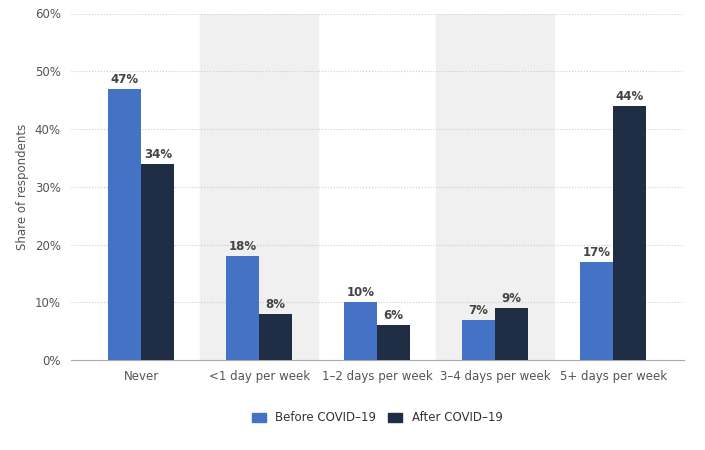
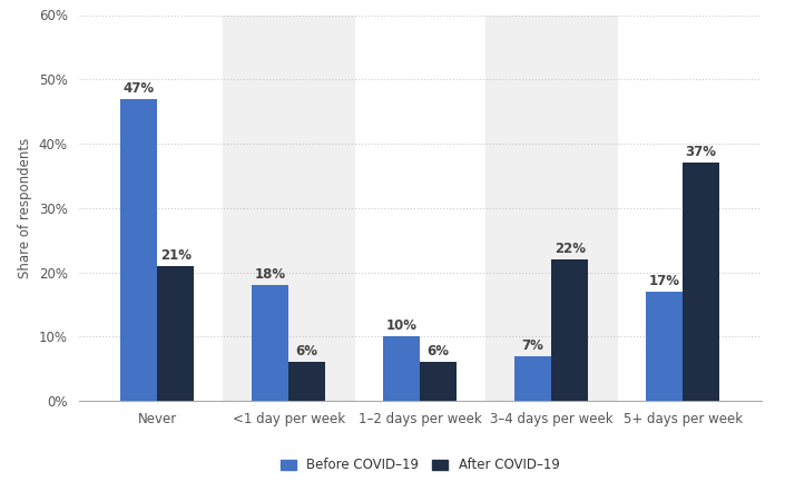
After COVID–19/Never: 34% -> 21%
After COVID–19/<1 day per week: 8% -> 6%
After COVID–19/3–4 days per week: 9% -> 22%
After COVID–19/5+ days per week: 44% -> 37%
